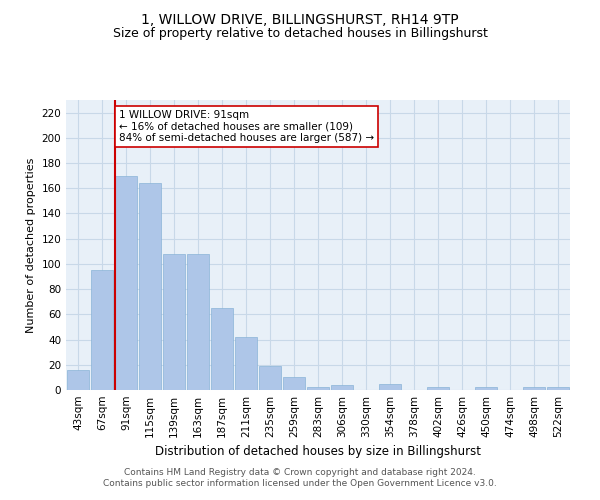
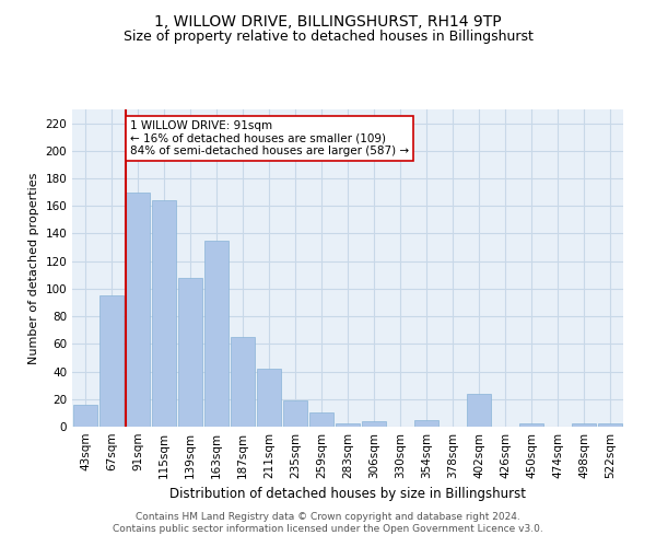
163sqm: 108 -> 135
402sqm: 2 -> 24
